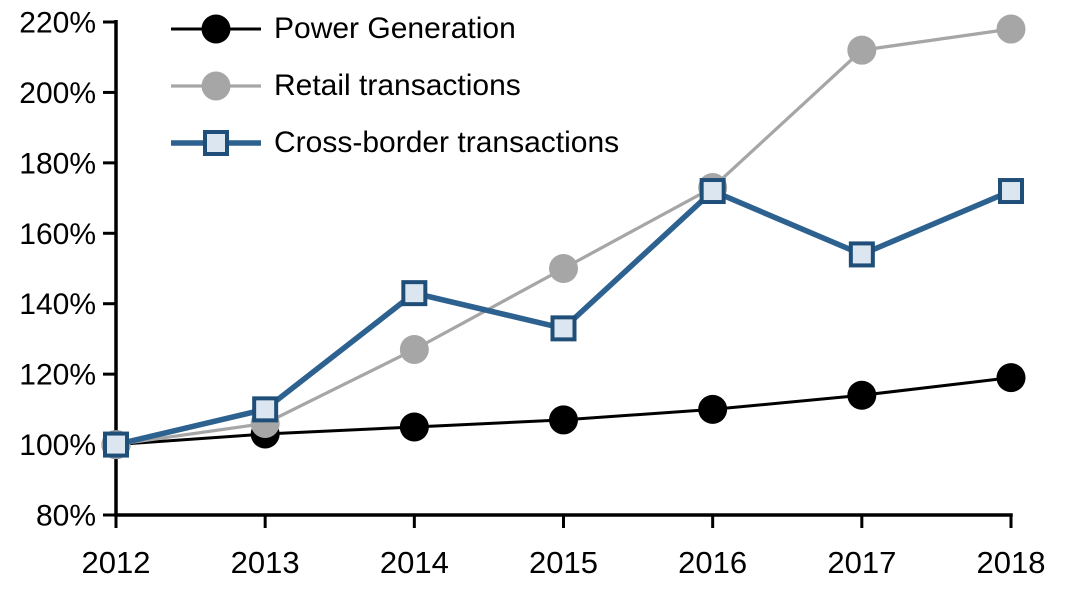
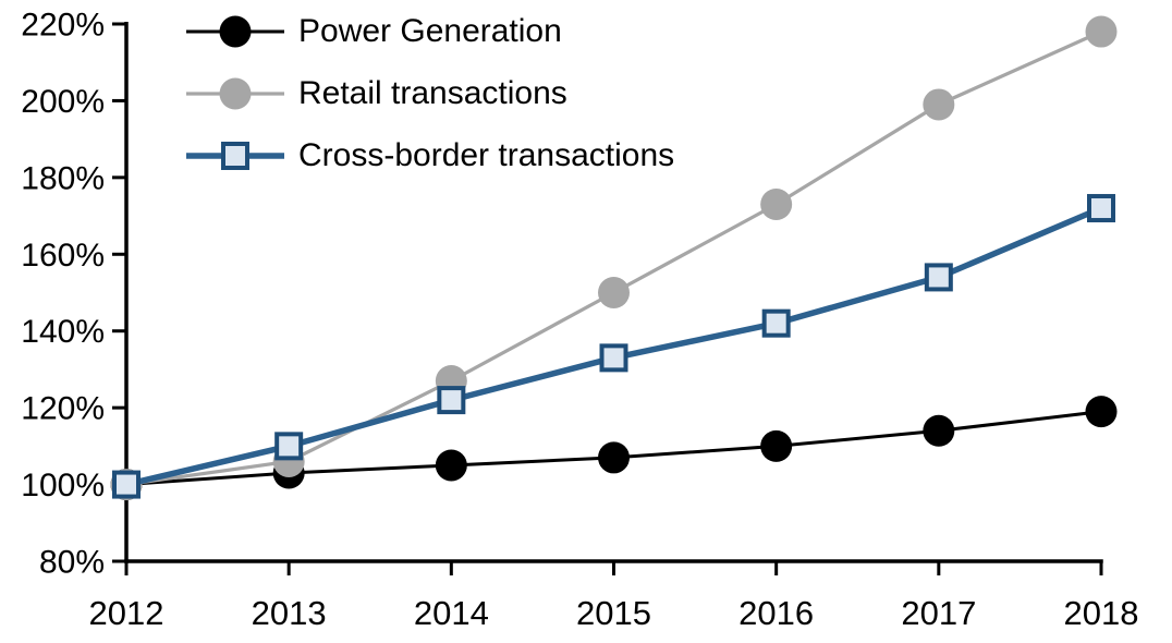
Cross-border transactions/2014: 143% -> 122%
Cross-border transactions/2016: 172% -> 142%
Retail transactions/2017: 212% -> 199%
